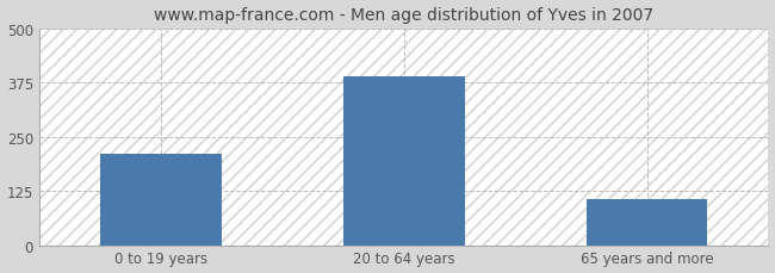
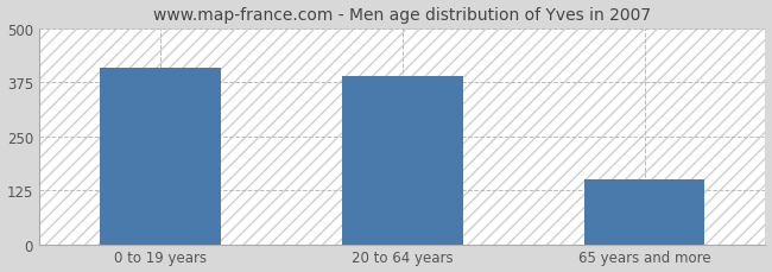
0 to 19 years: 210 -> 410
65 years and more: 105 -> 150
